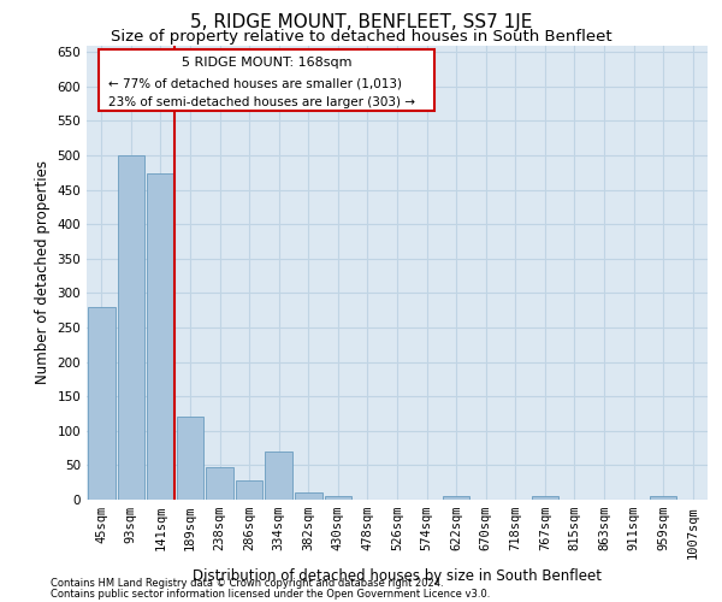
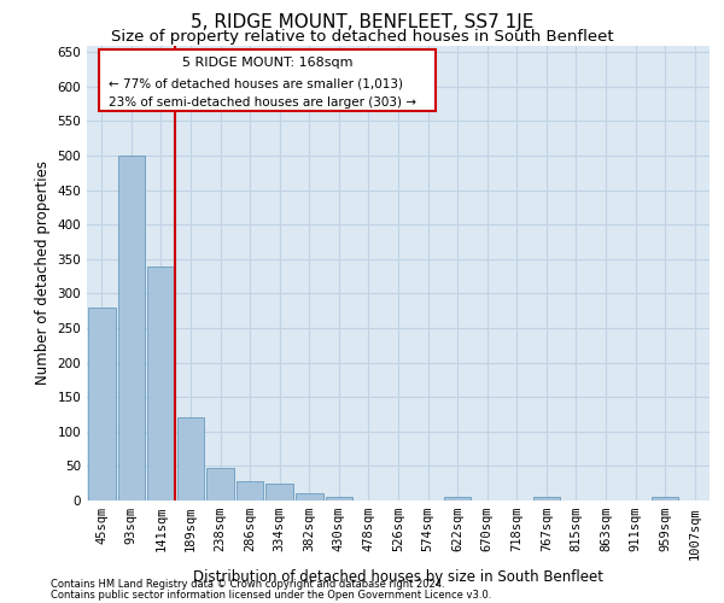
141sqm: 474 -> 340
334sqm: 70 -> 25
